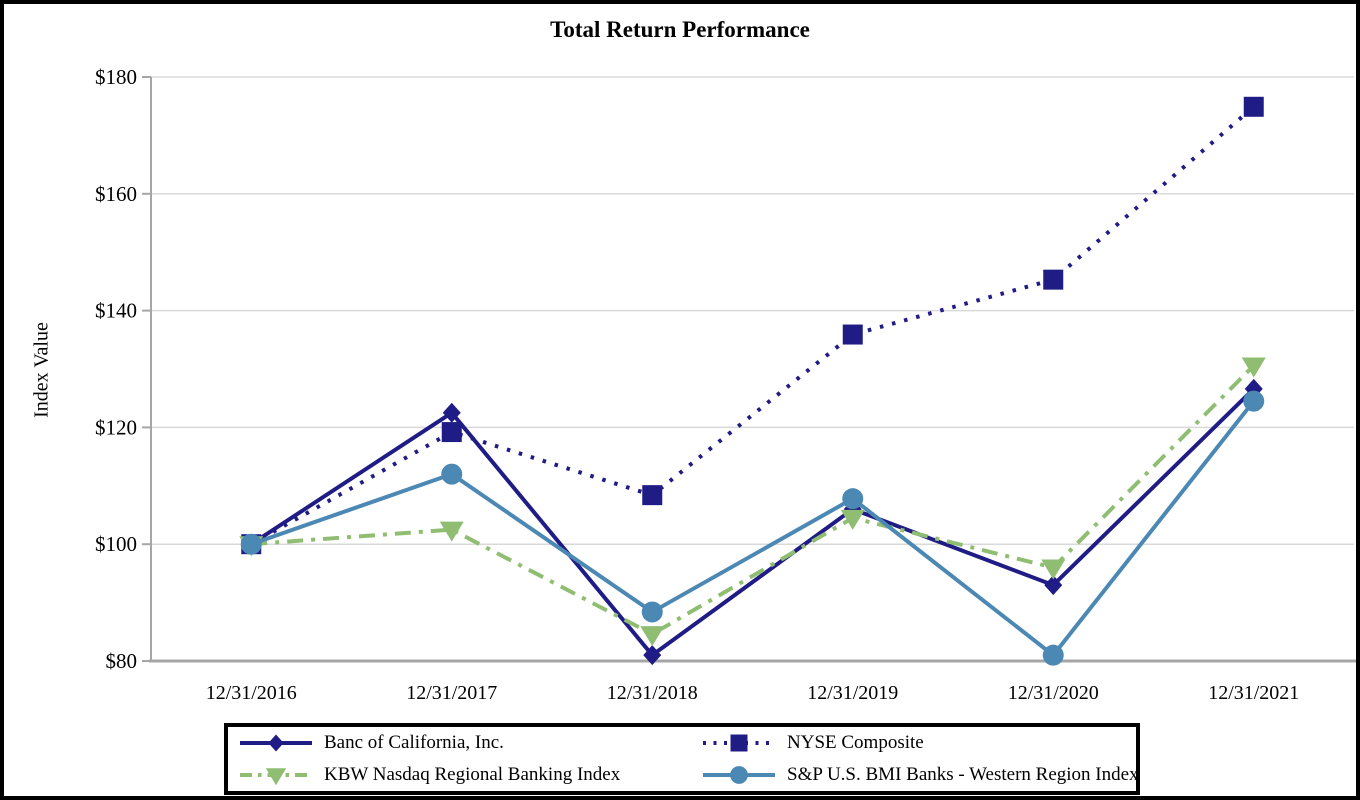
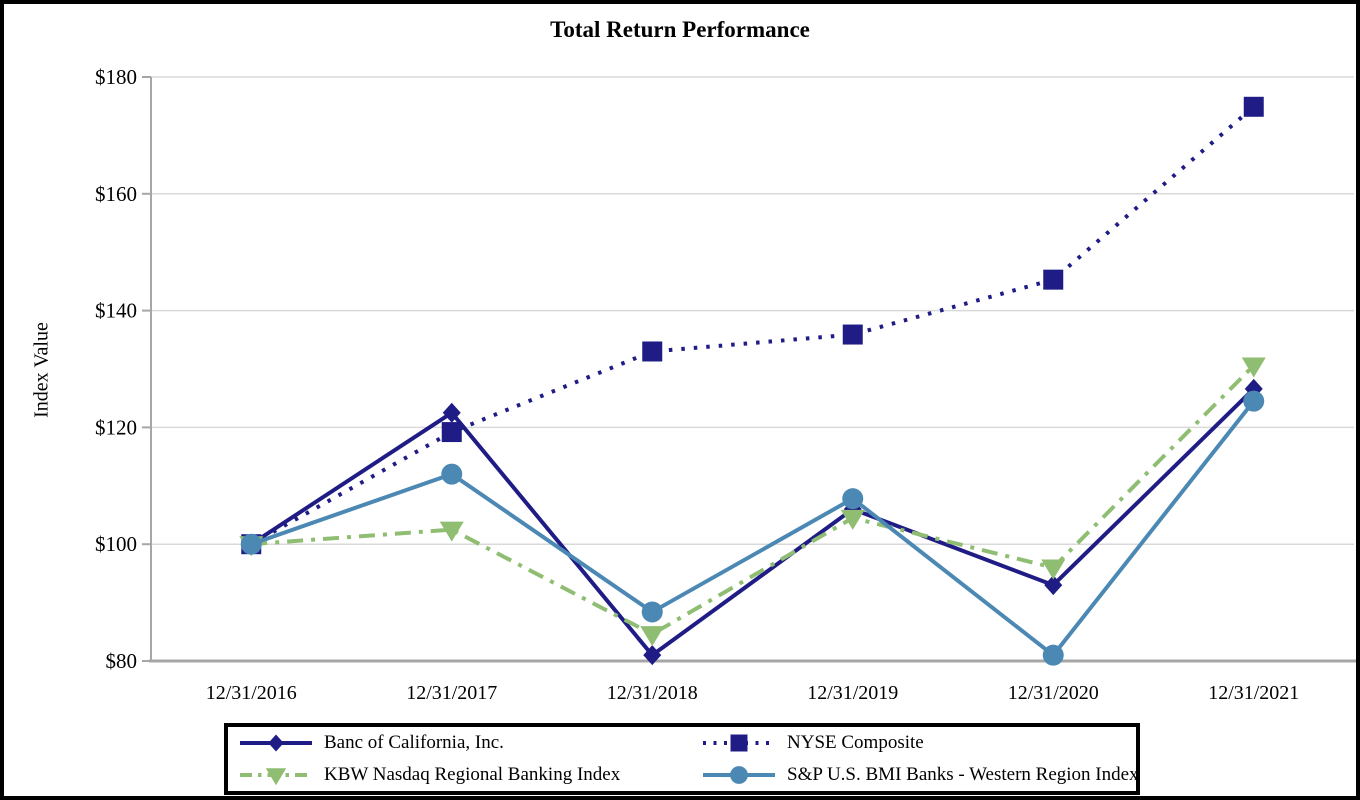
NYSE Composite/12/31/2018: $108 -> $133
